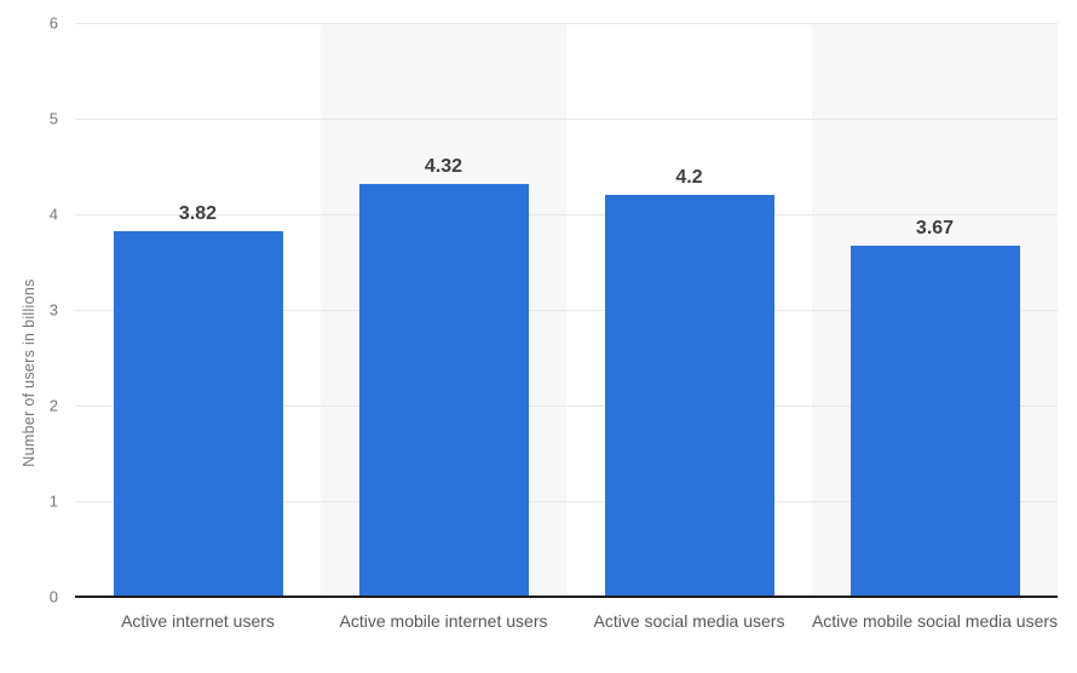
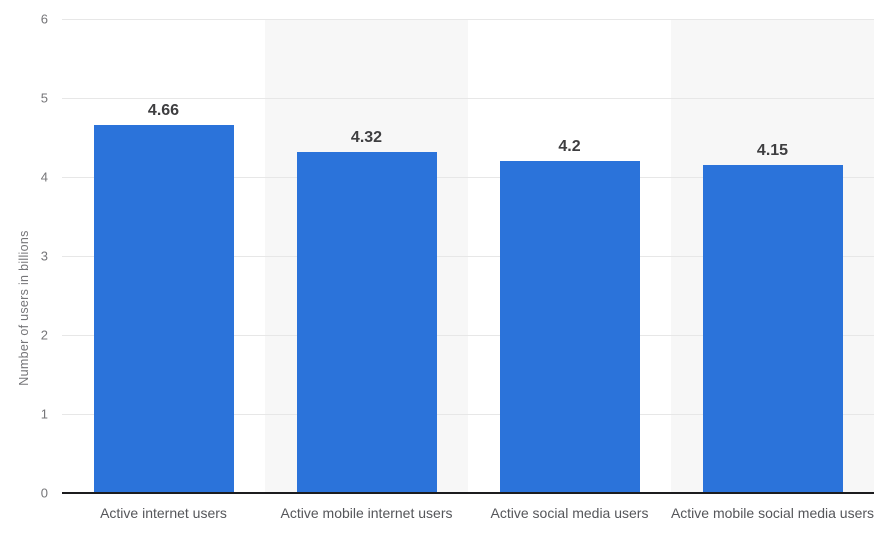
Active internet users: 3.82 -> 4.66
Active mobile social media users: 3.67 -> 4.15
